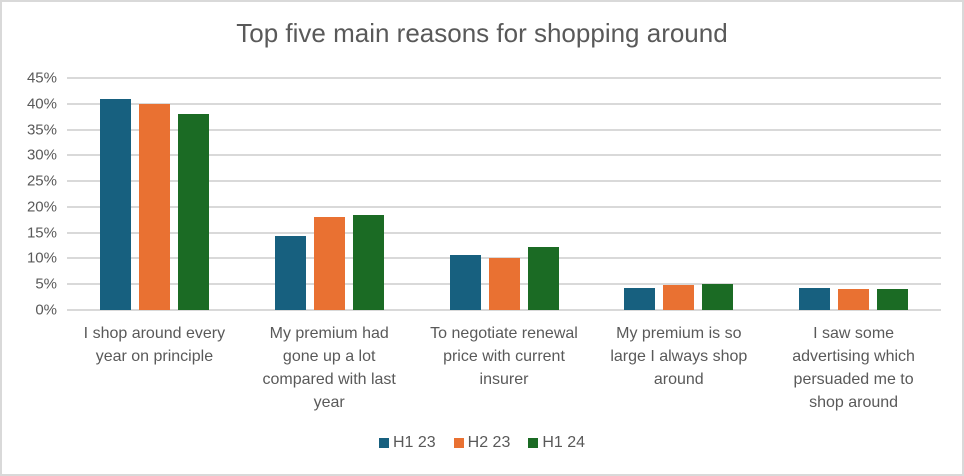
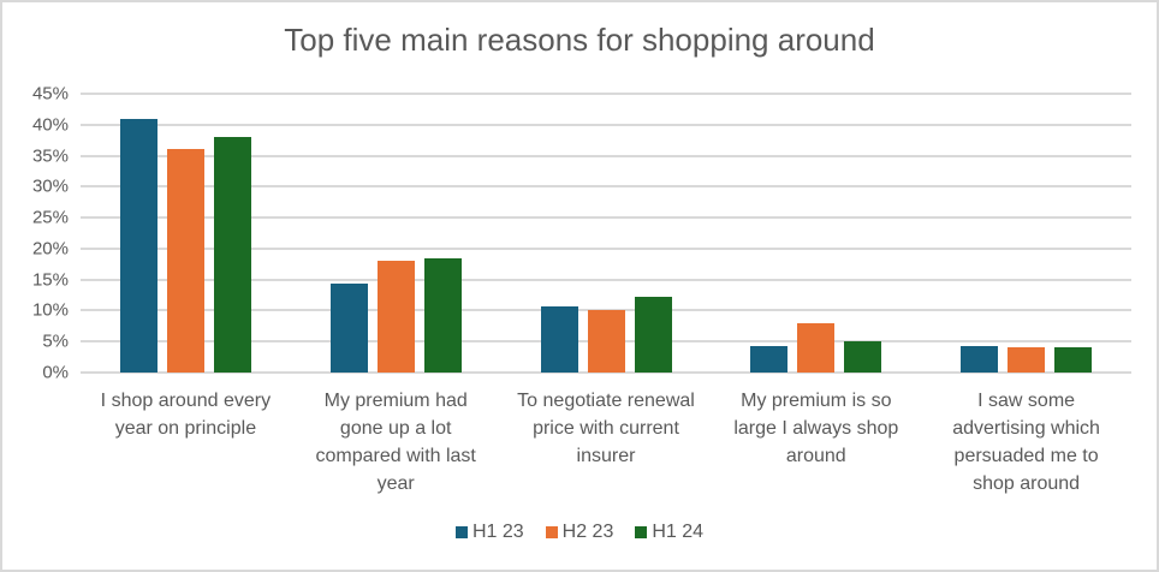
H2 23/I shop around every year on principle: 40% -> 36%
H2 23/My premium is so large I always shop around: 5% -> 8%
